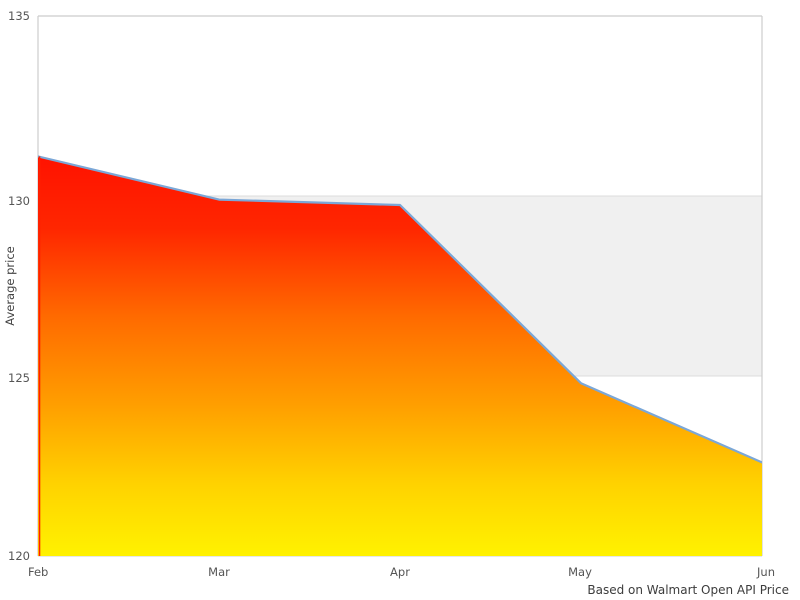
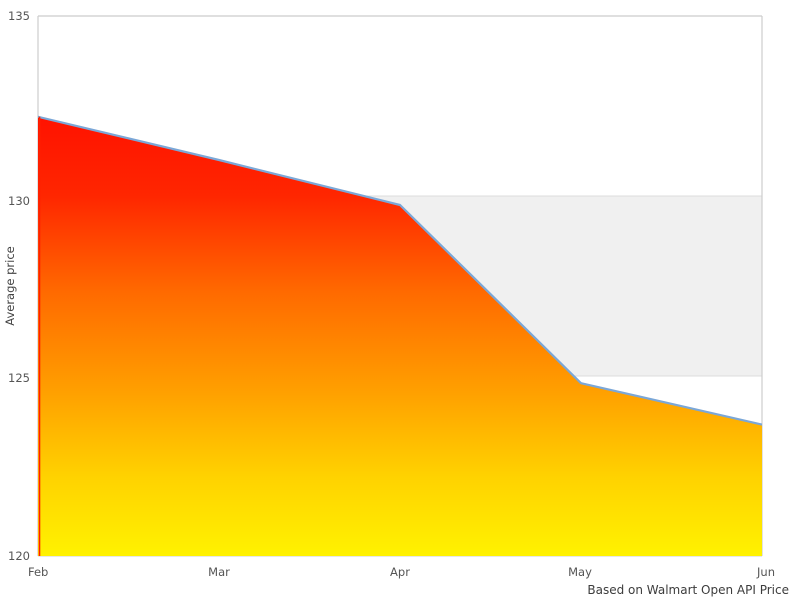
Feb: 131.1 -> 132.2
Mar: 129.9 -> 131.0
Jun: 122.6 -> 123.7
